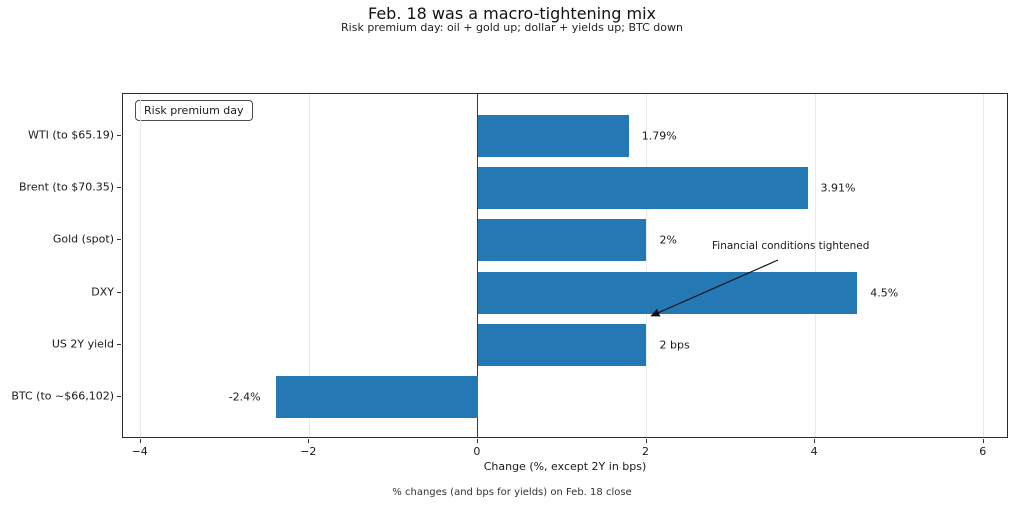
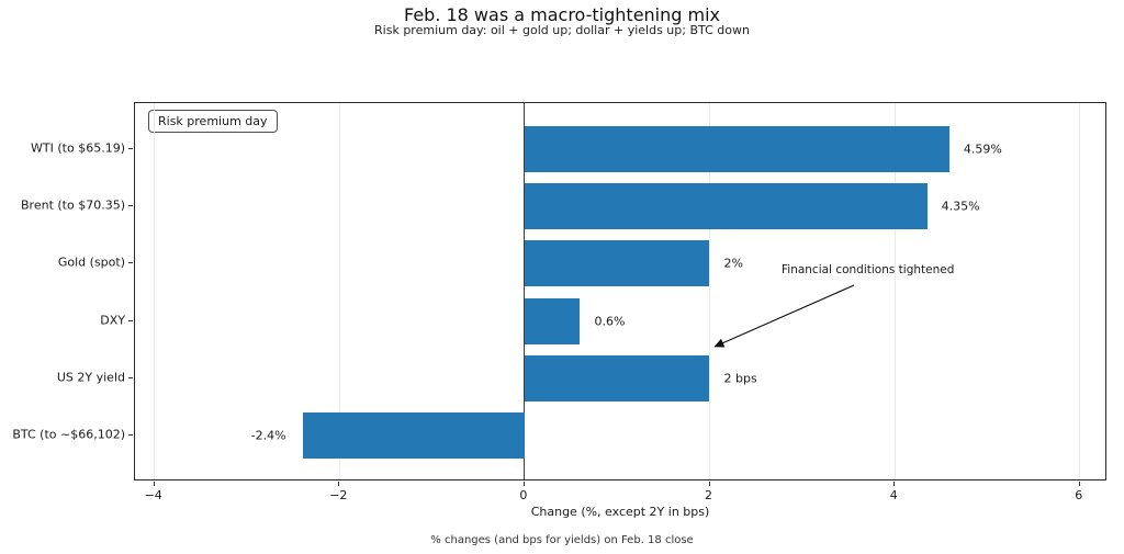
WTI (to $65.19): 1.79% -> 4.59%
Brent (to $70.35): 3.91% -> 4.35%
DXY: 4.5% -> 0.6%
